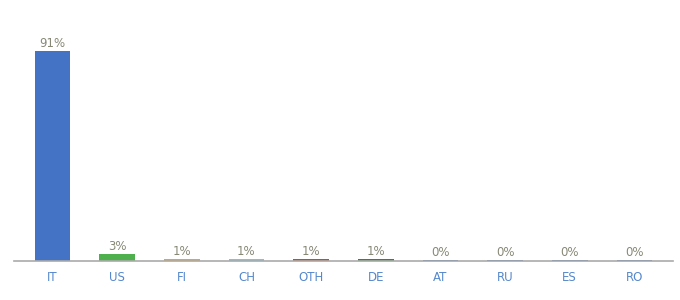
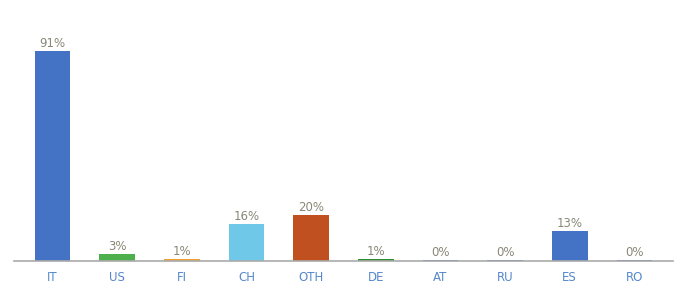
CH: 1% -> 16%
OTH: 1% -> 20%
ES: 0% -> 13%
